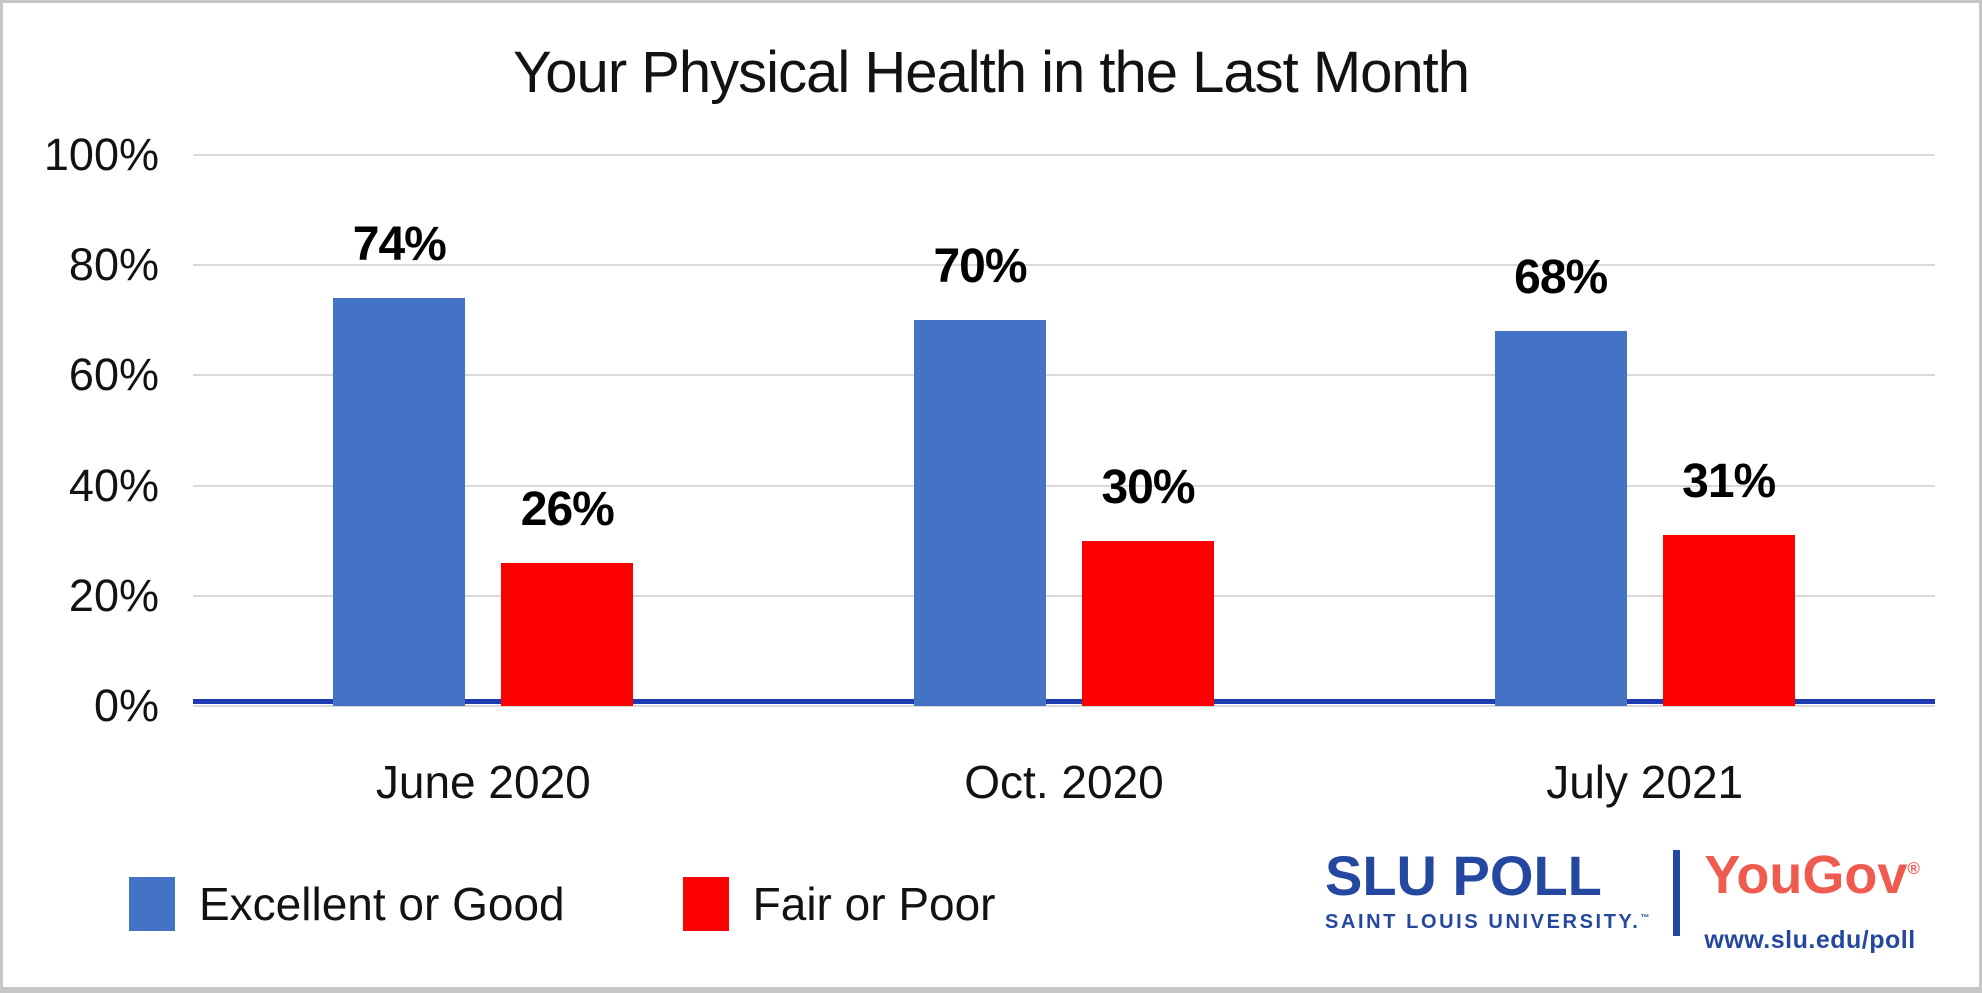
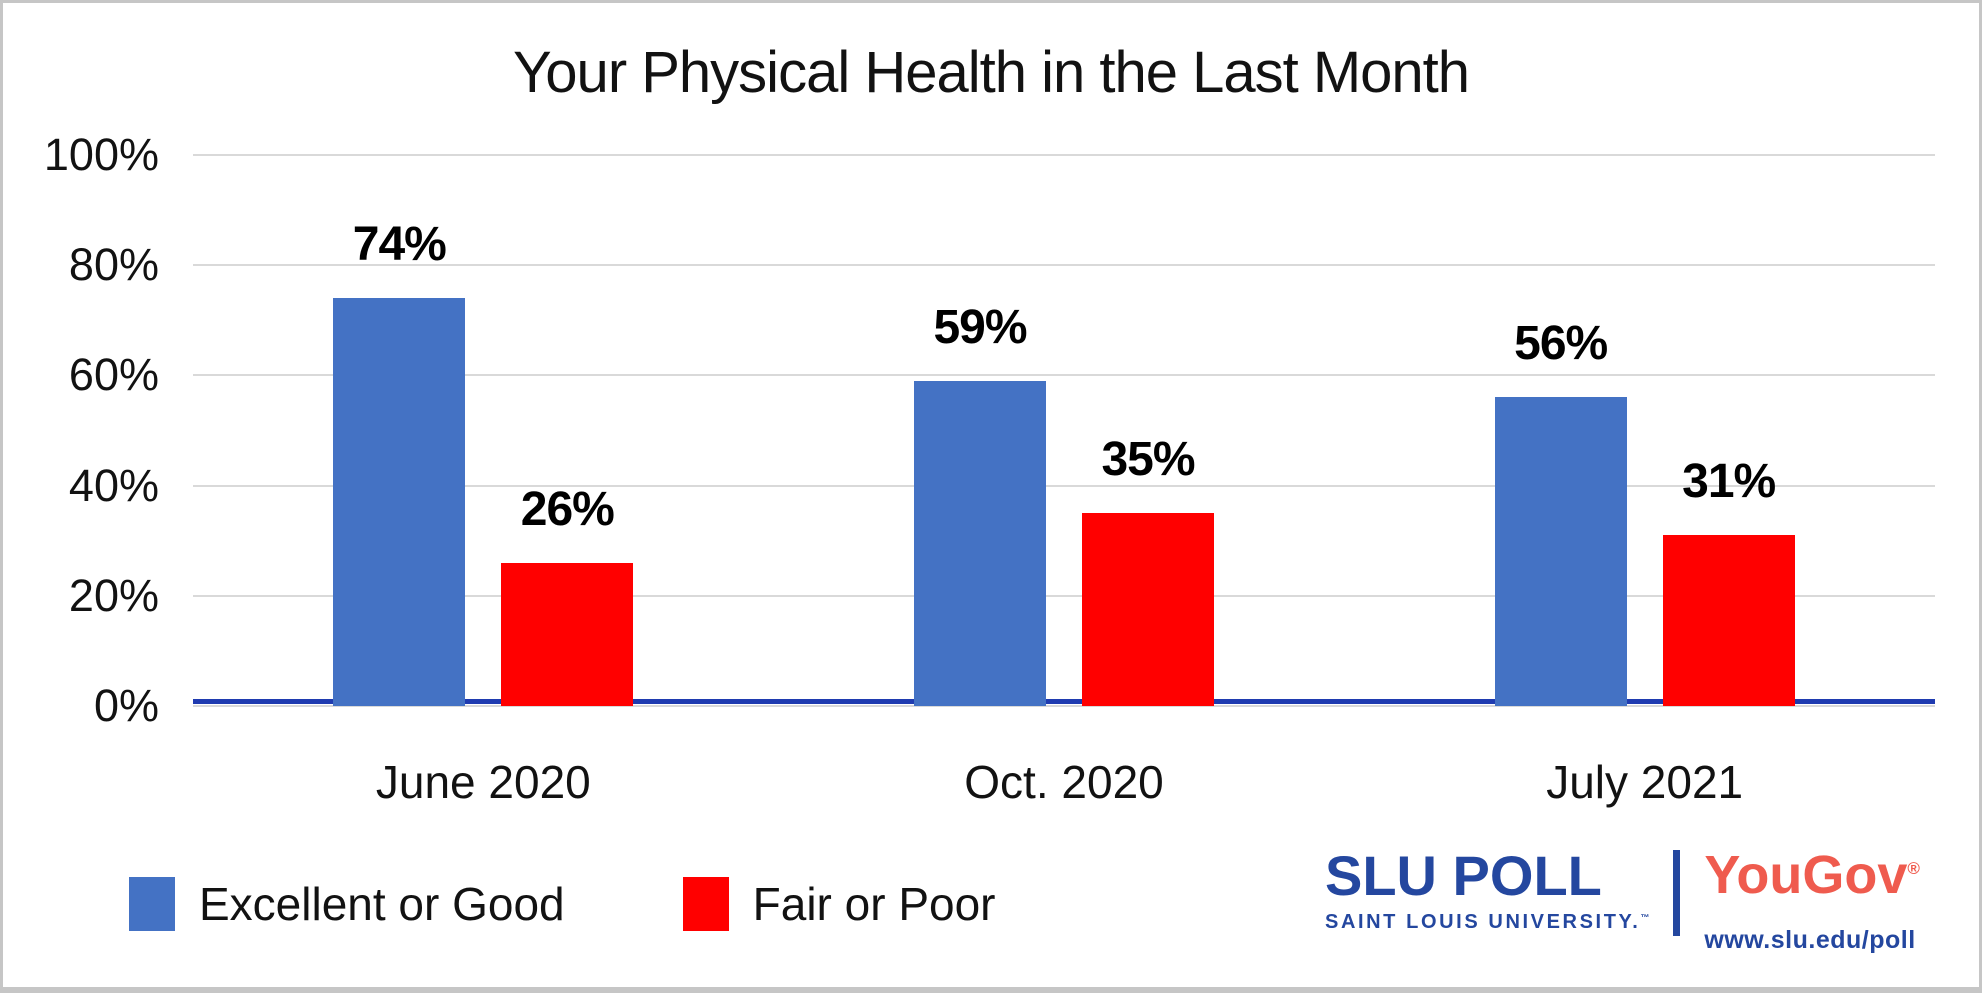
Excellent or Good/Oct. 2020: 70% -> 59%
Fair or Poor/Oct. 2020: 30% -> 35%
Excellent or Good/July 2021: 68% -> 56%
